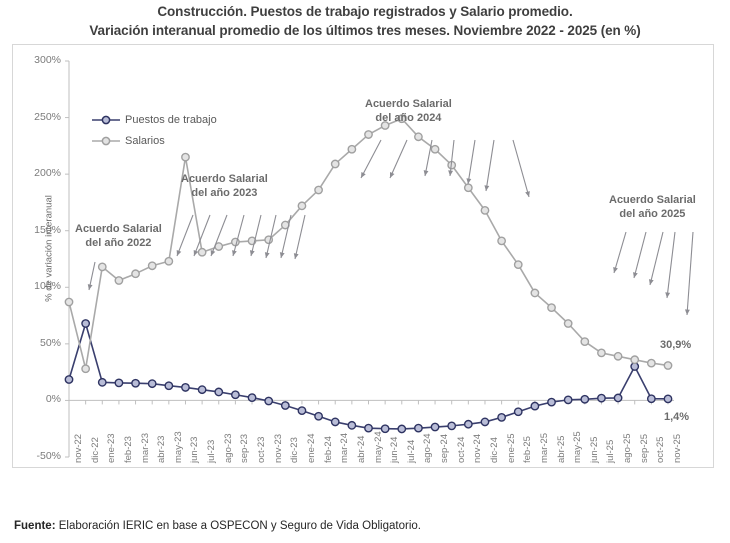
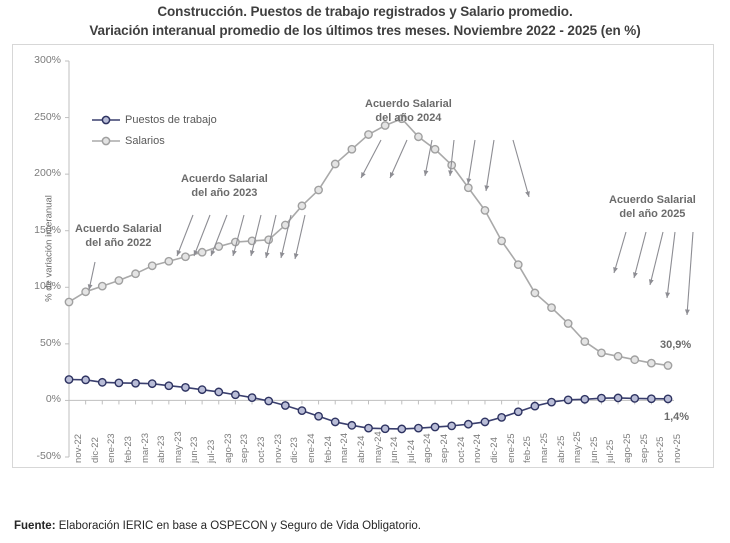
Puestos de trabajo/dic-22: 68% -> 18%
Salarios/dic-22: 28% -> 96%
Salarios/ene-23: 118% -> 101%
Salarios/jun-23: 215% -> 127%
Puestos de trabajo/sep-25: 30% -> 2%
